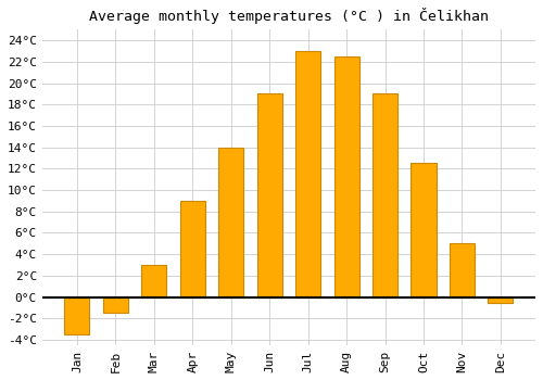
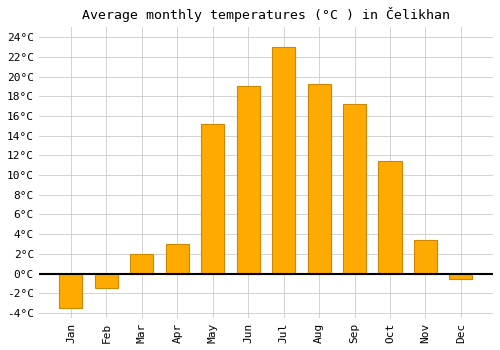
Mar: 3.0°C -> 2.0°C
Apr: 9.0°C -> 3.0°C
May: 14.0°C -> 15.2°C
Aug: 22.5°C -> 19.2°C
Sep: 19.0°C -> 17.2°C
Oct: 12.5°C -> 11.4°C
Nov: 5.0°C -> 3.4°C
